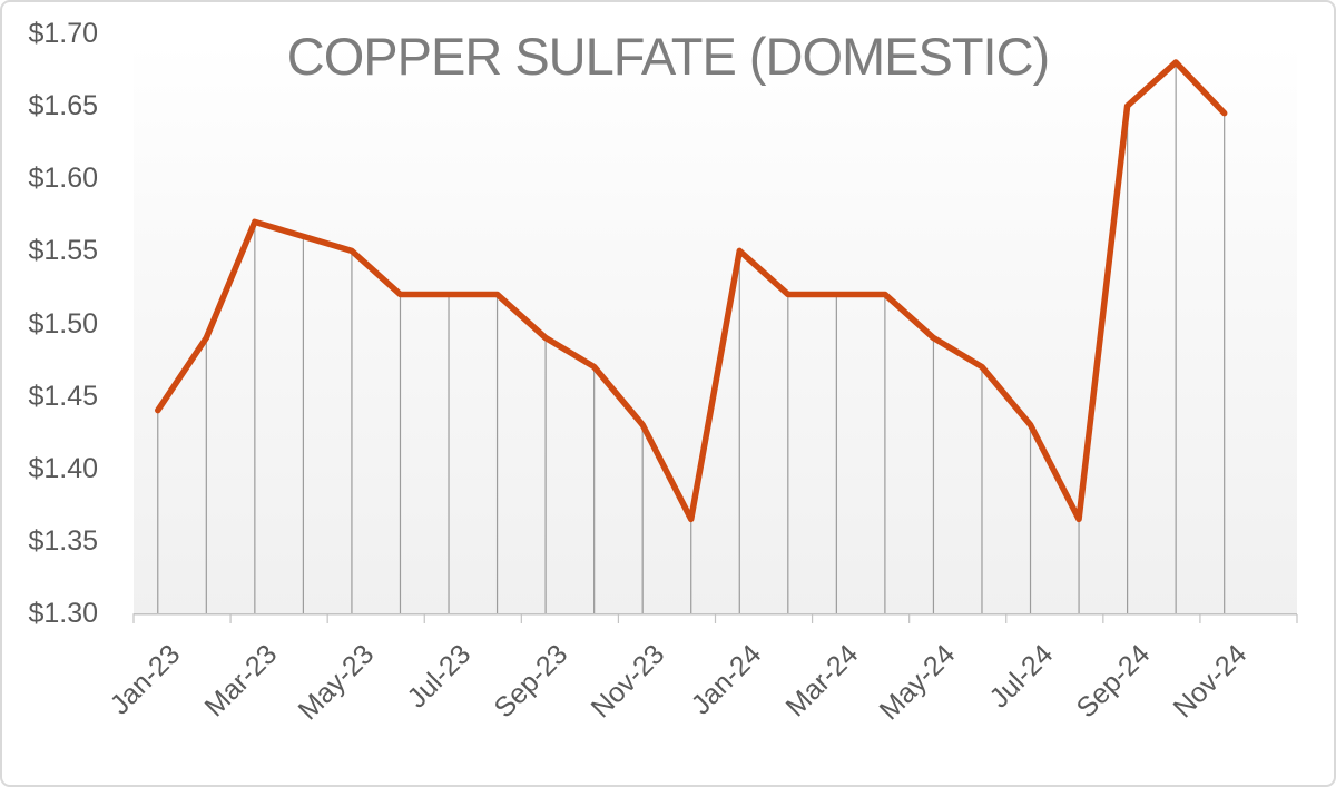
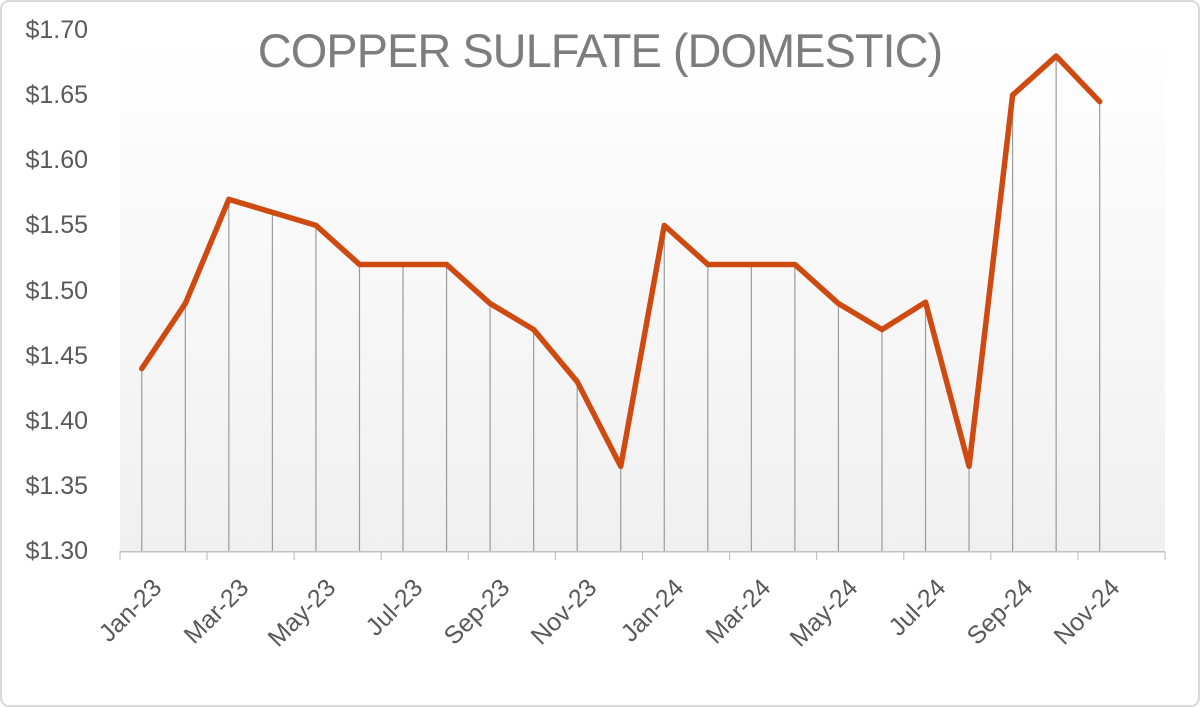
Jul-24: $1.430 -> $1.491
